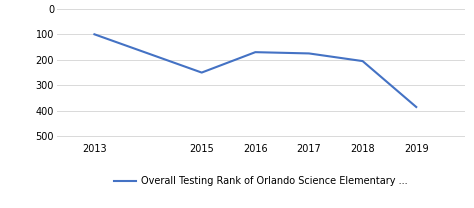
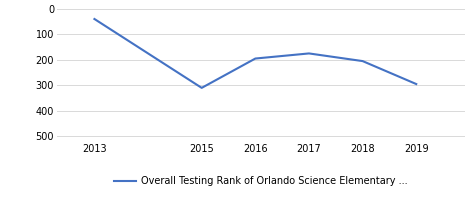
2013: 100 -> 40
2015: 250 -> 310
2016: 170 -> 195
2019: 385 -> 295
